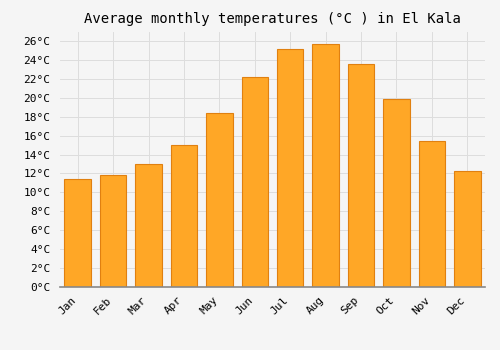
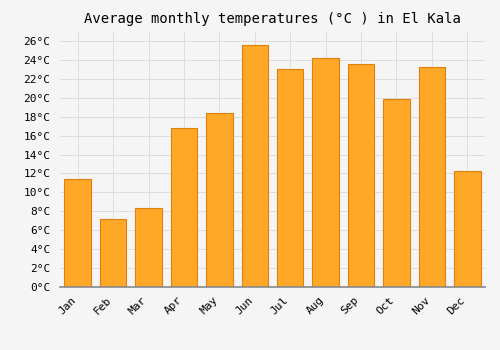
Feb: 11.8°C -> 7.2°C
Mar: 13.0°C -> 8.4°C
Apr: 15.0°C -> 16.8°C
Jun: 22.2°C -> 25.6°C
Jul: 25.2°C -> 23.0°C
Aug: 25.7°C -> 24.2°C
Nov: 15.4°C -> 23.2°C
